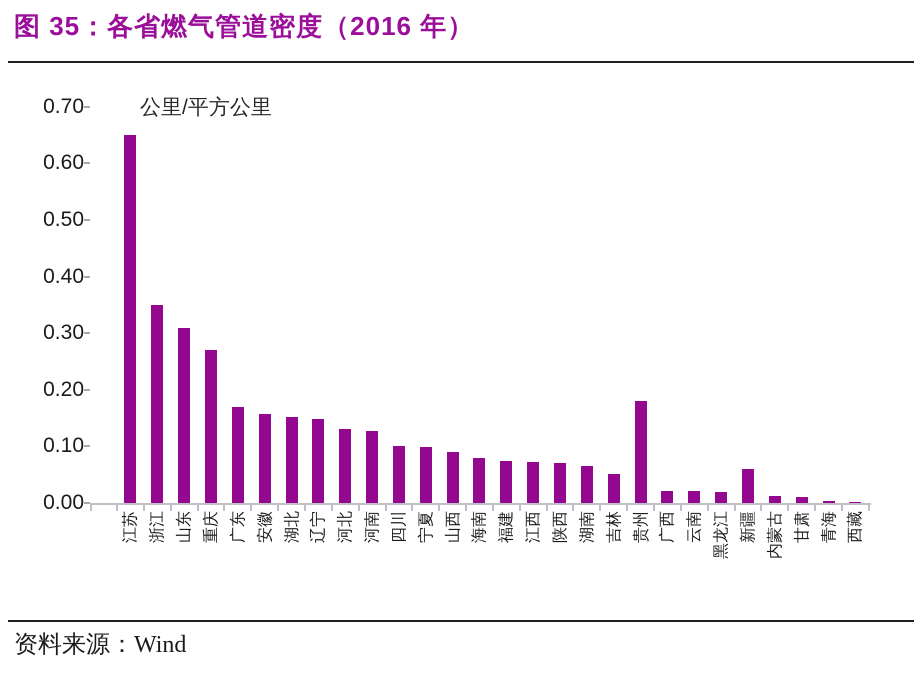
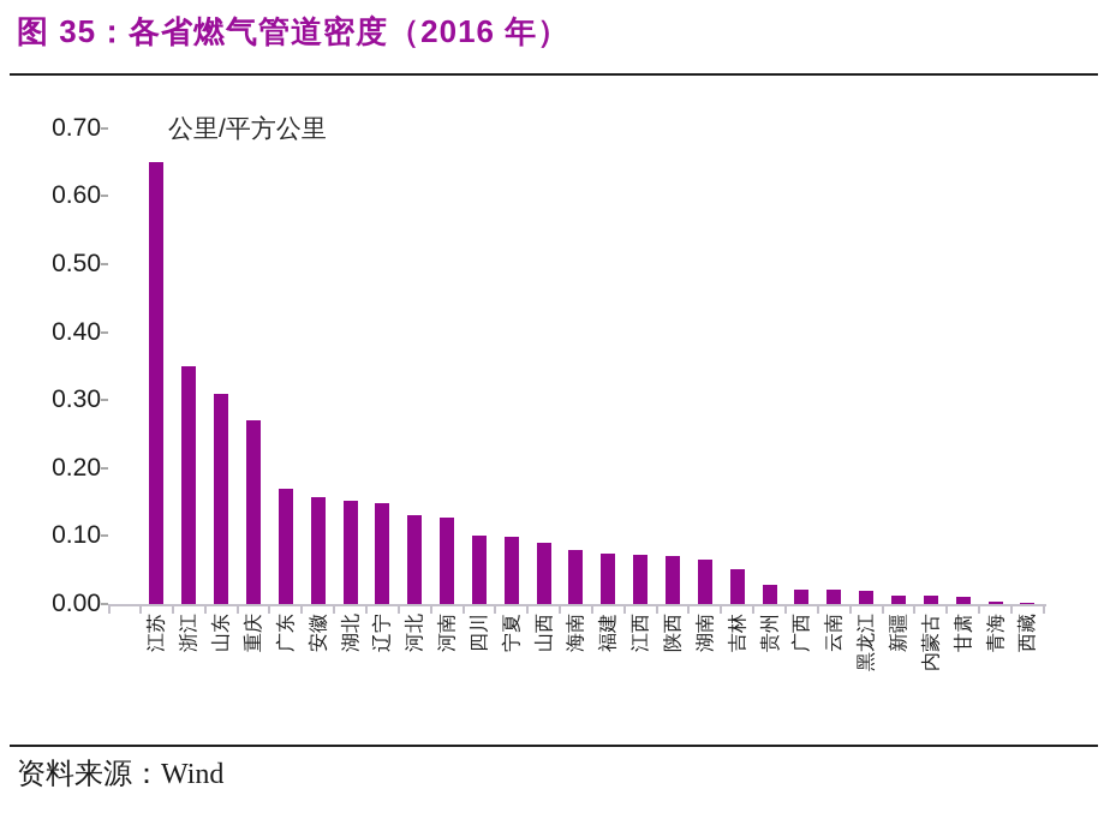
贵州: 0.18 -> 0.03
新疆: 0.06 -> 0.01
